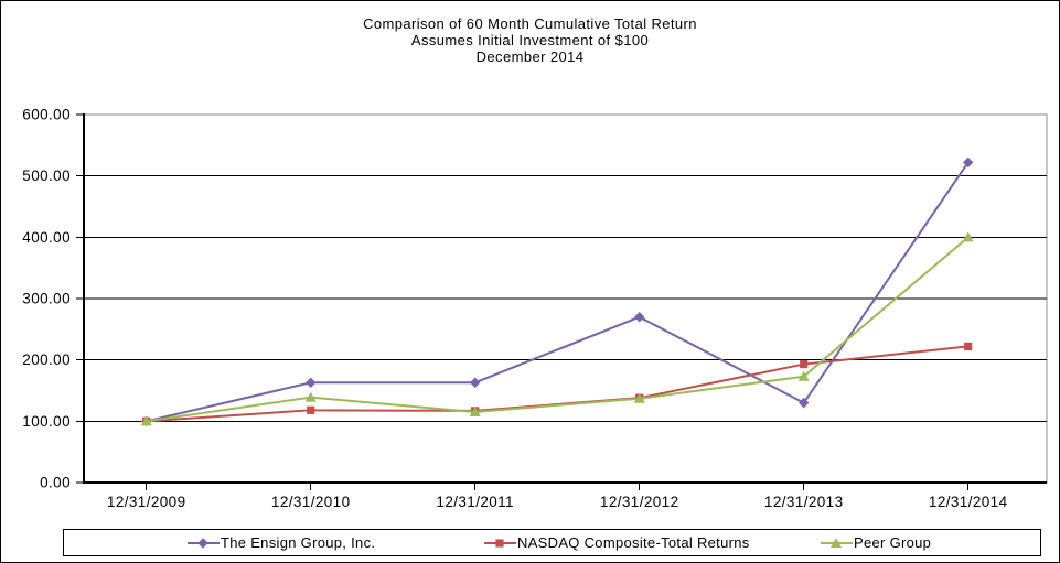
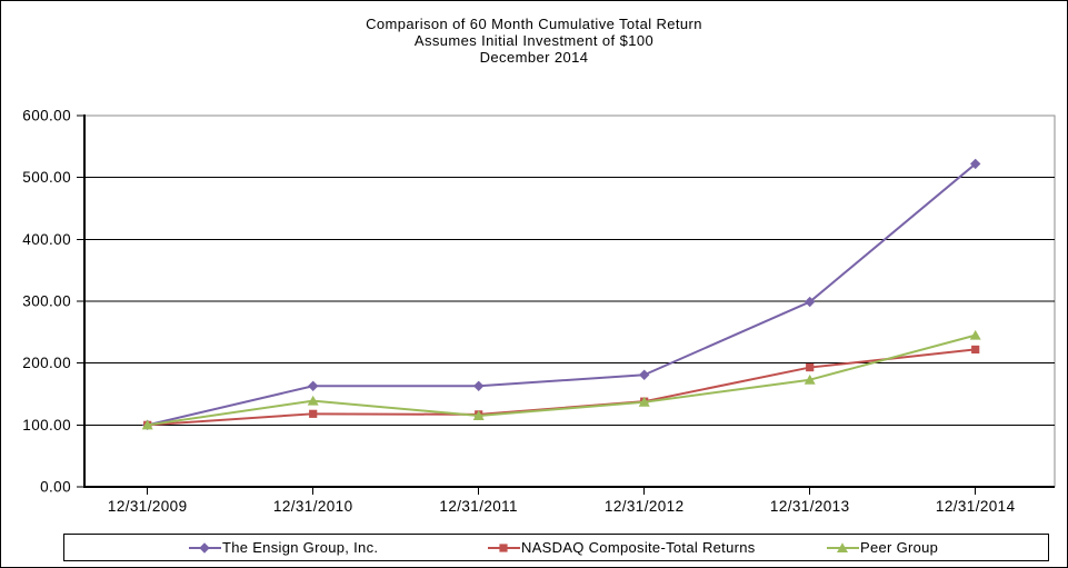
The Ensign Group, Inc./12/31/2012: 270 -> 180
The Ensign Group, Inc./12/31/2013: 130 -> 300
Peer Group/12/31/2014: 400 -> 240
